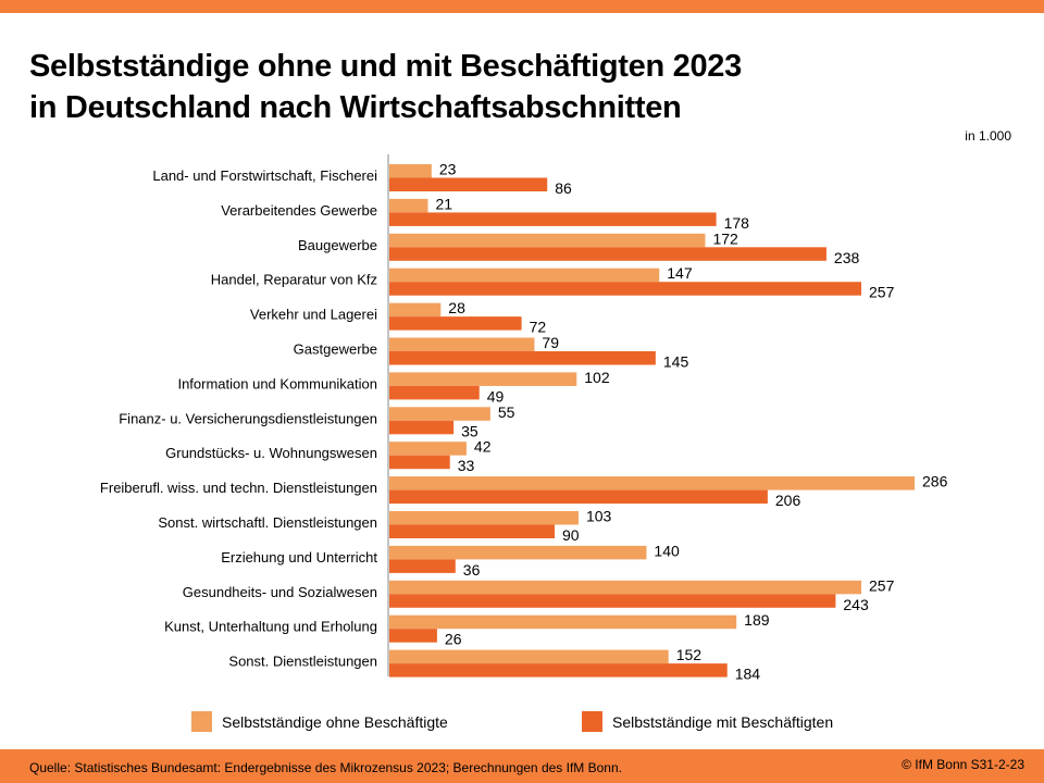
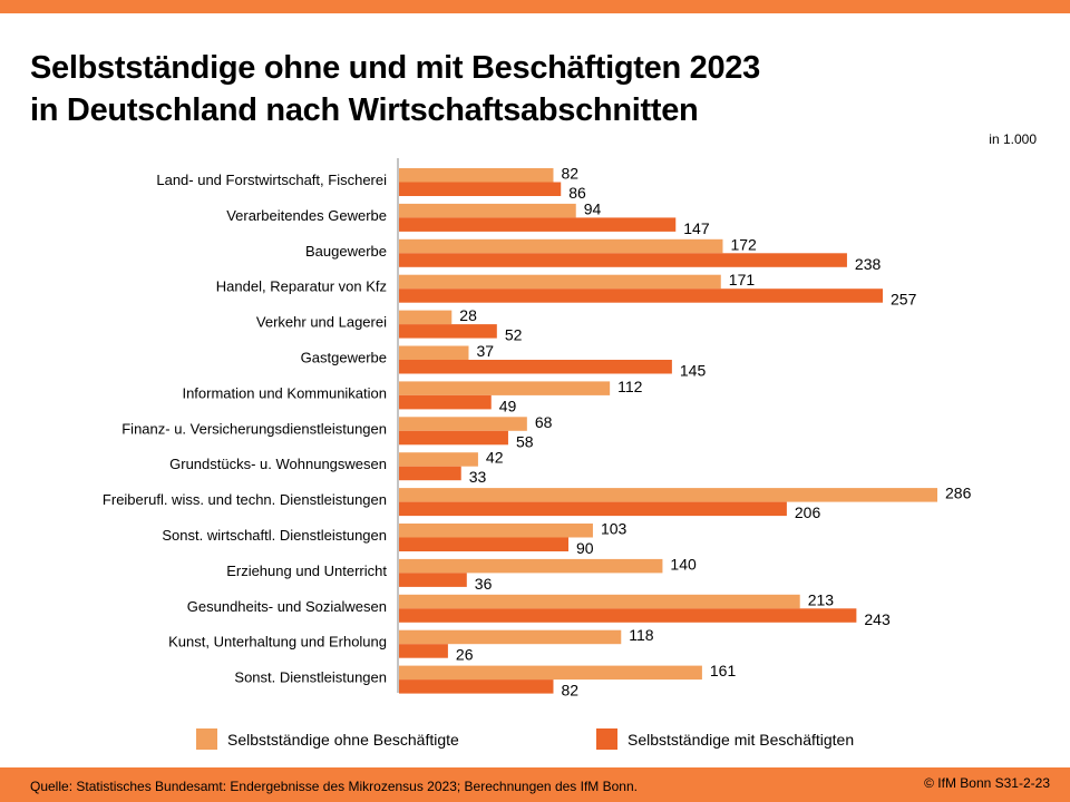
Selbstständige ohne Beschäftigte/Land- und Forstwirtschaft, Fischerei: 23 -> 82
Selbstständige ohne Beschäftigte/Verarbeitendes Gewerbe: 21 -> 94
Selbstständige mit Beschäftigten/Verarbeitendes Gewerbe: 178 -> 147
Selbstständige ohne Beschäftigte/Handel, Reparatur von Kfz: 147 -> 171
Selbstständige mit Beschäftigten/Verkehr und Lagerei: 72 -> 52
Selbstständige ohne Beschäftigte/Gastgewerbe: 79 -> 37
Selbstständige ohne Beschäftigte/Information und Kommunikation: 102 -> 112
Selbstständige ohne Beschäftigte/Finanz- u. Versicherungsdienstleistungen: 55 -> 68
Selbstständige mit Beschäftigten/Finanz- u. Versicherungsdienstleistungen: 35 -> 58
Selbstständige ohne Beschäftigte/Gesundheits- und Sozialwesen: 257 -> 213
Selbstständige ohne Beschäftigte/Kunst, Unterhaltung und Erholung: 189 -> 118
Selbstständige ohne Beschäftigte/Sonst. Dienstleistungen: 152 -> 161
Selbstständige mit Beschäftigten/Sonst. Dienstleistungen: 184 -> 82
